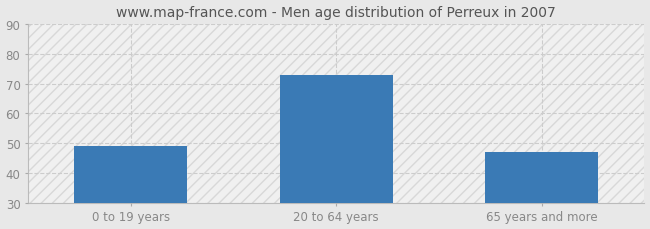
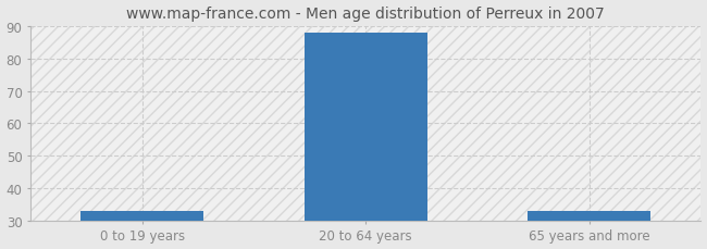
0 to 19 years: 49 -> 33
20 to 64 years: 73 -> 88
65 years and more: 47 -> 33
